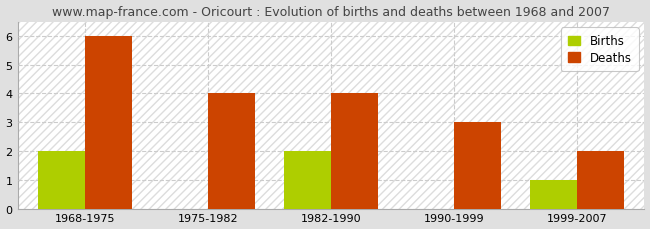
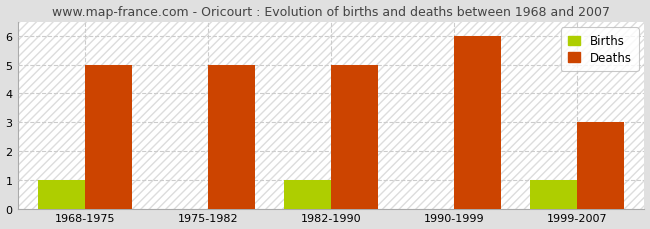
Births/1968-1975: 2 -> 1
Deaths/1968-1975: 6 -> 5
Deaths/1975-1982: 4 -> 5
Births/1982-1990: 2 -> 1
Deaths/1982-1990: 4 -> 5
Deaths/1990-1999: 3 -> 6
Deaths/1999-2007: 2 -> 3
